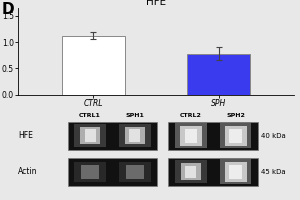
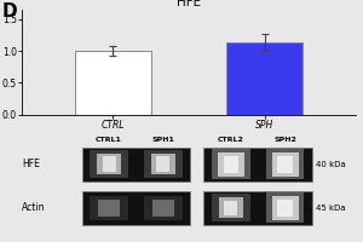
CTRL: 1.12 -> 1.00
SPH: 0.78 -> 1.13
